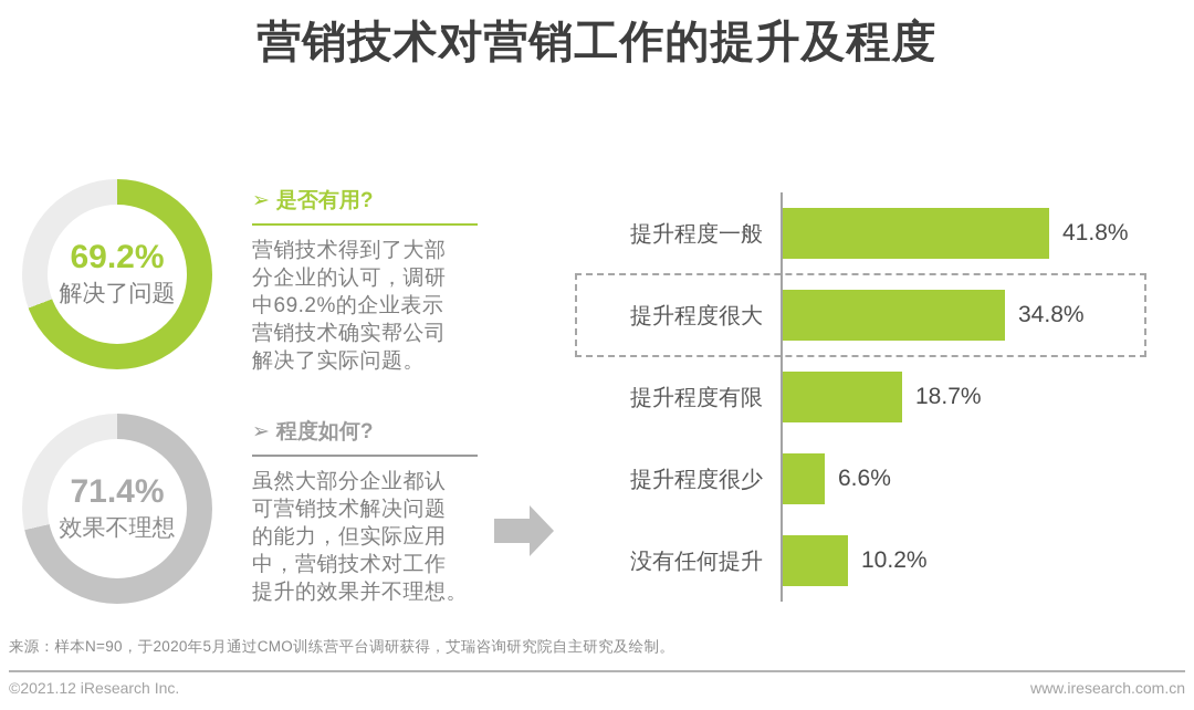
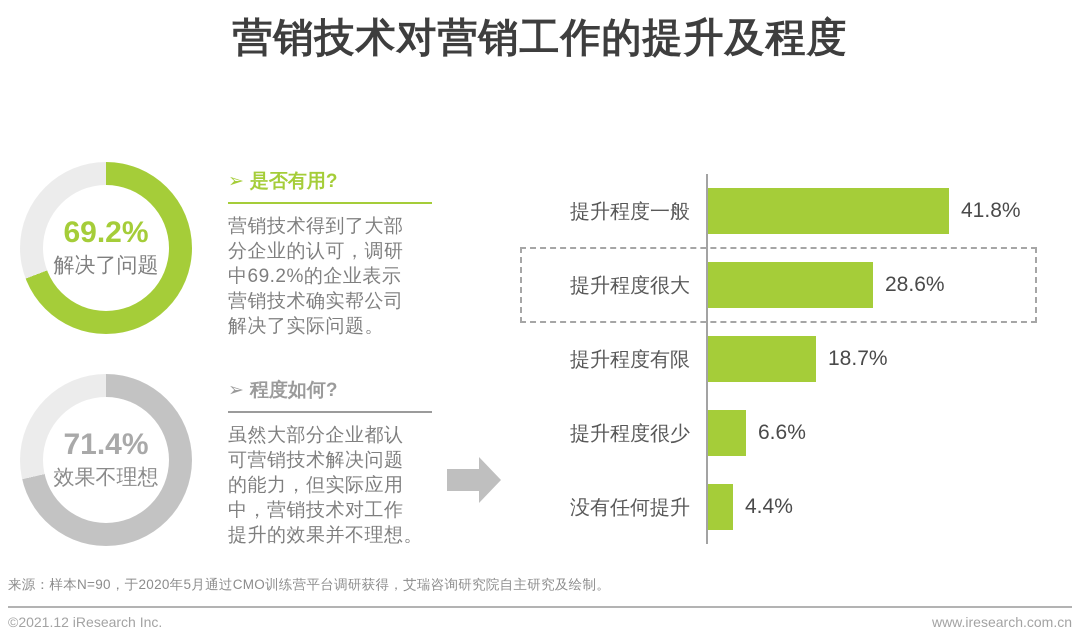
提升程度很大: 34.8% -> 28.6%
没有任何提升: 10.2% -> 4.4%
